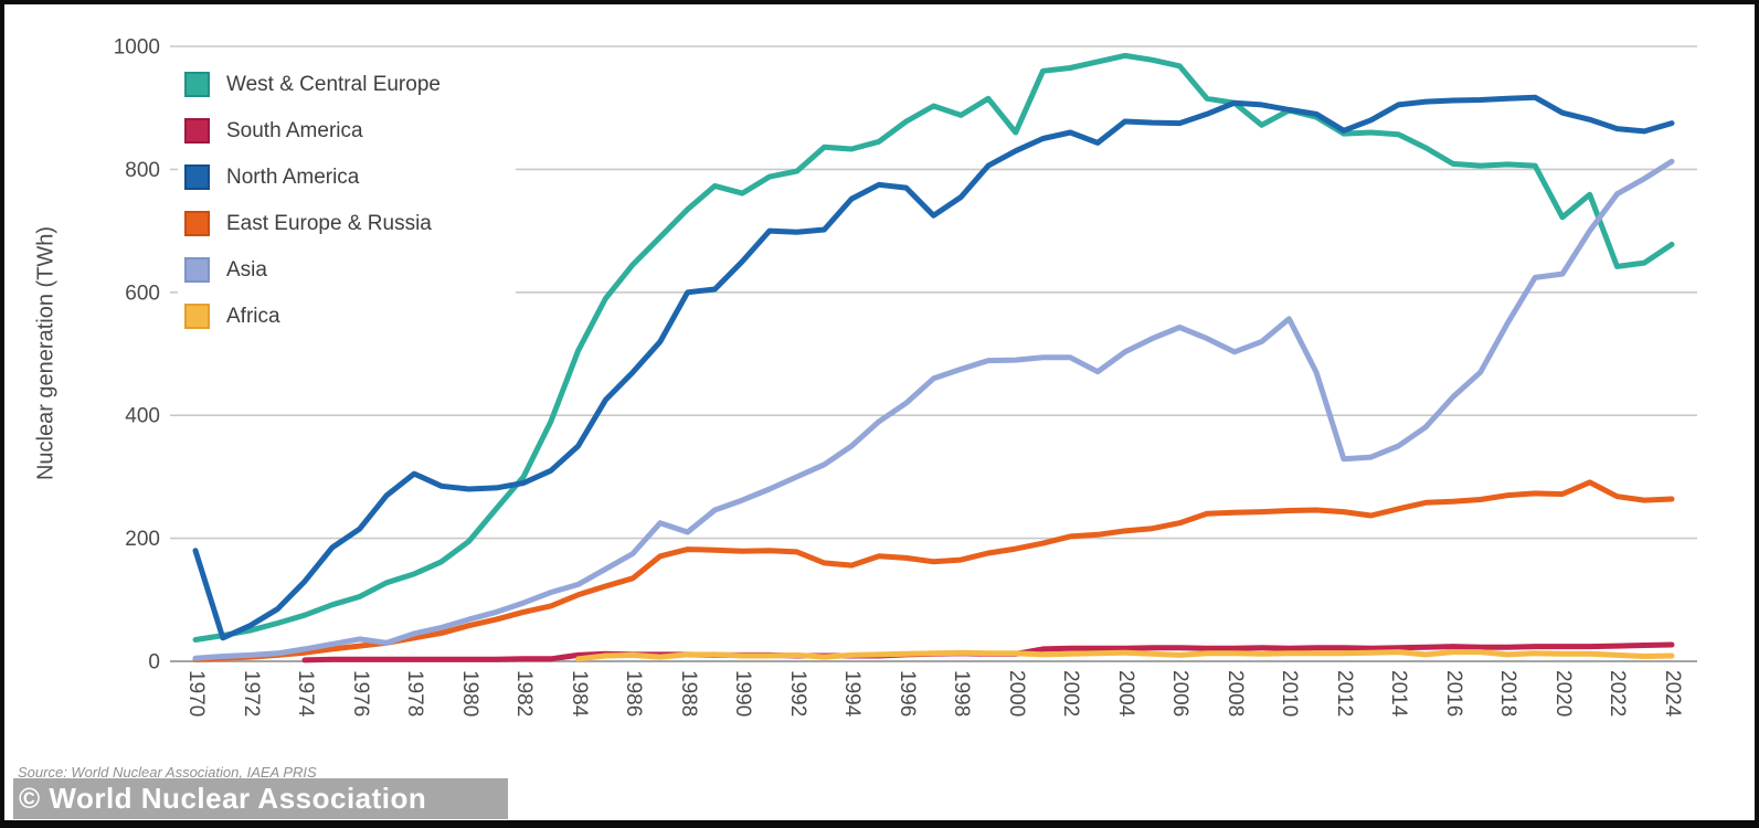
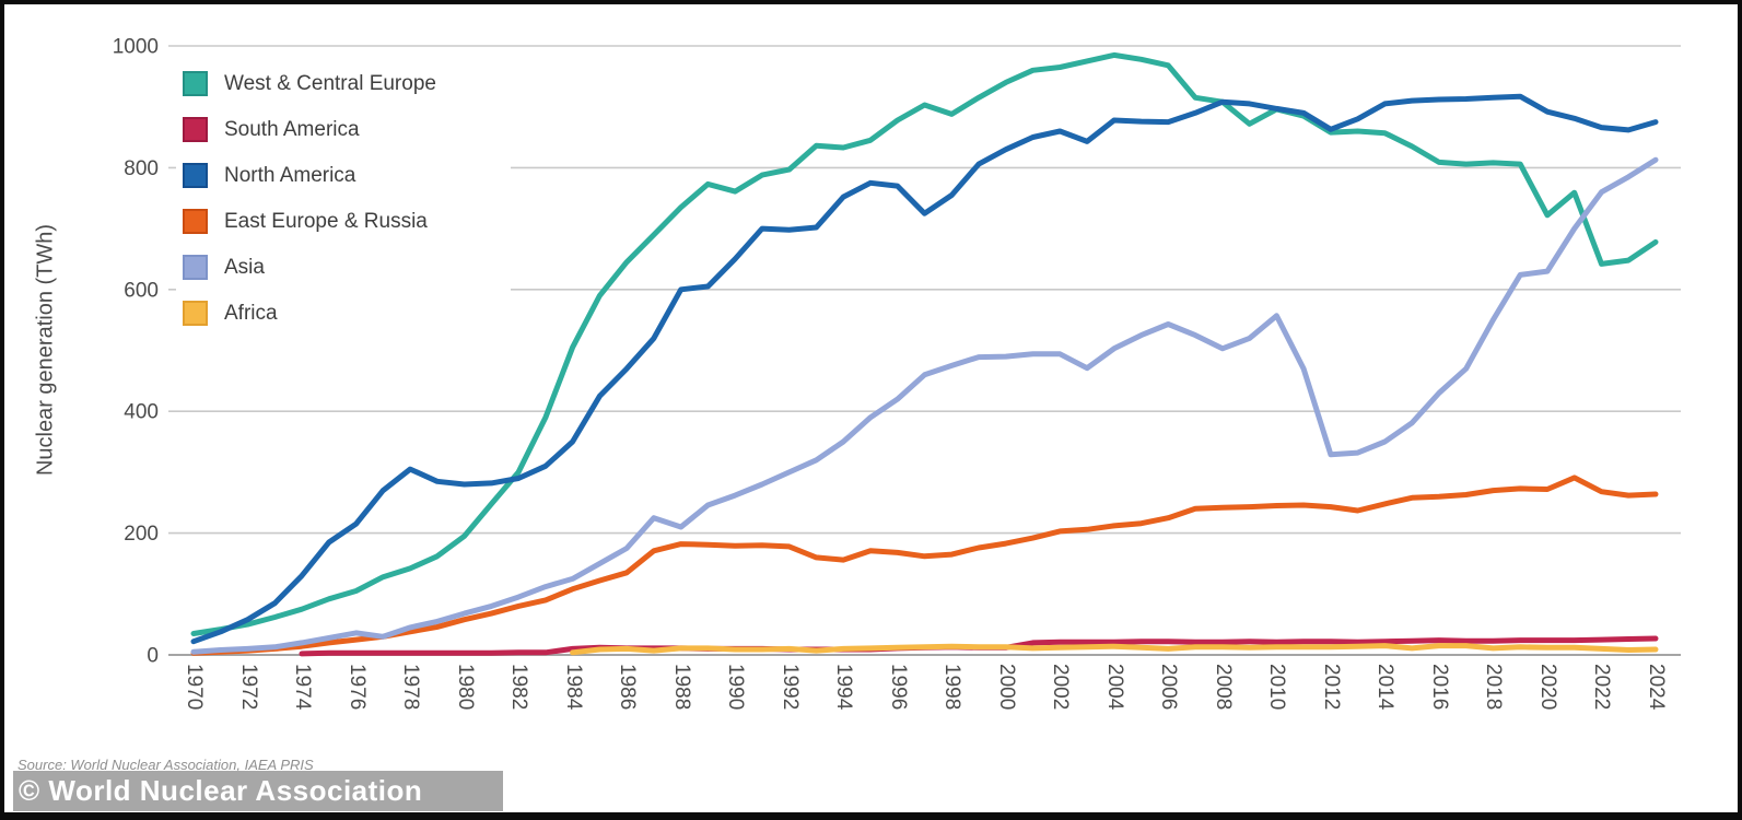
North America/1970: 180 -> 20
West & Central Europe/2000: 860 -> 940
